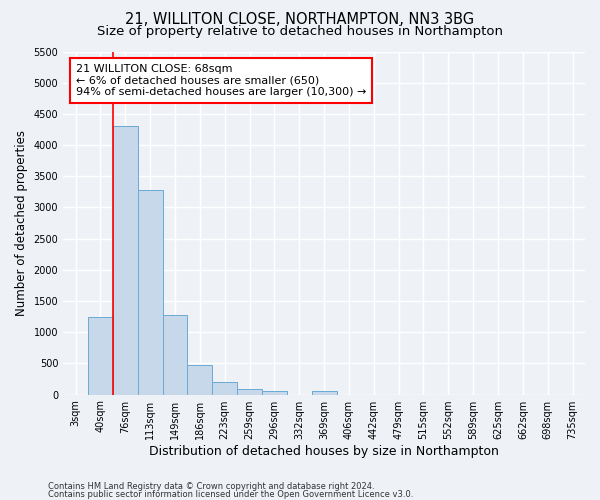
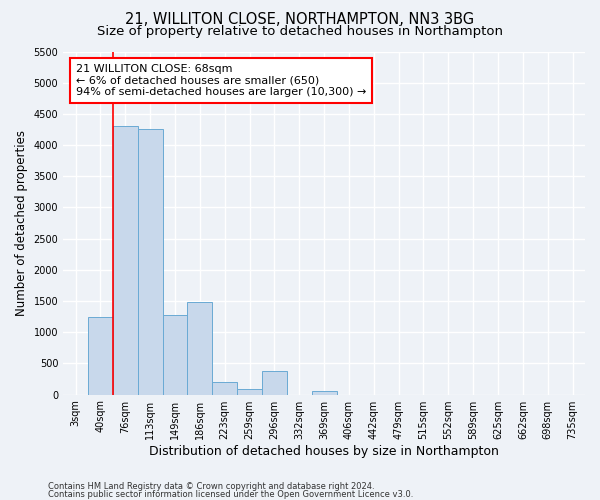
113sqm: 3280 -> 4260
186sqm: 480 -> 1480
296sqm: 60 -> 380
